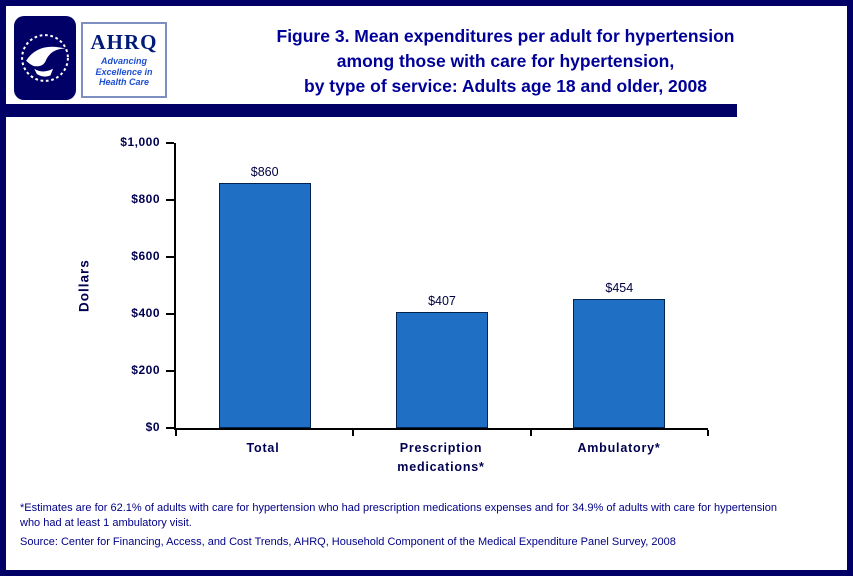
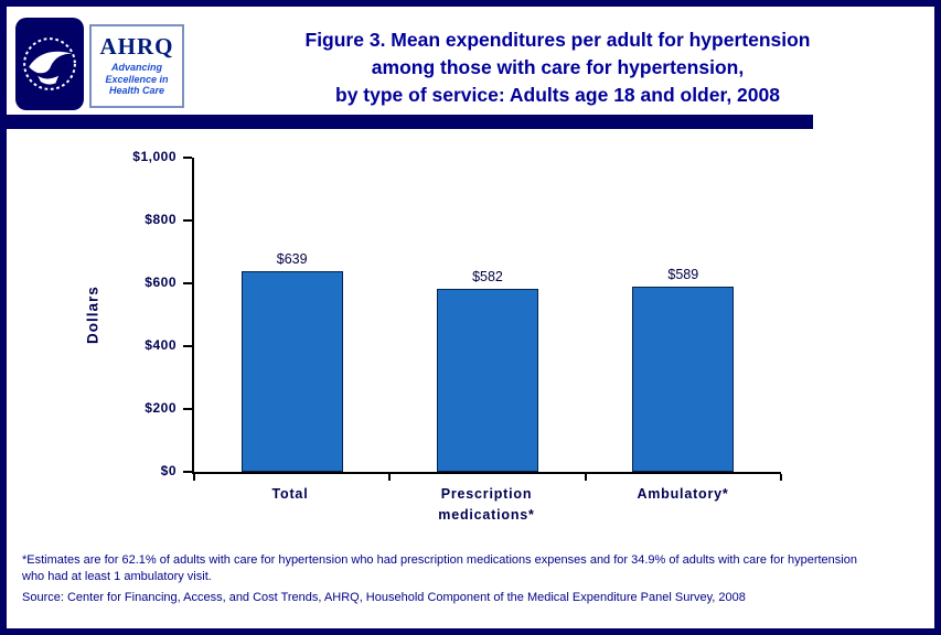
Total: $860 -> $639
Prescription medications*: $407 -> $582
Ambulatory*: $454 -> $589
